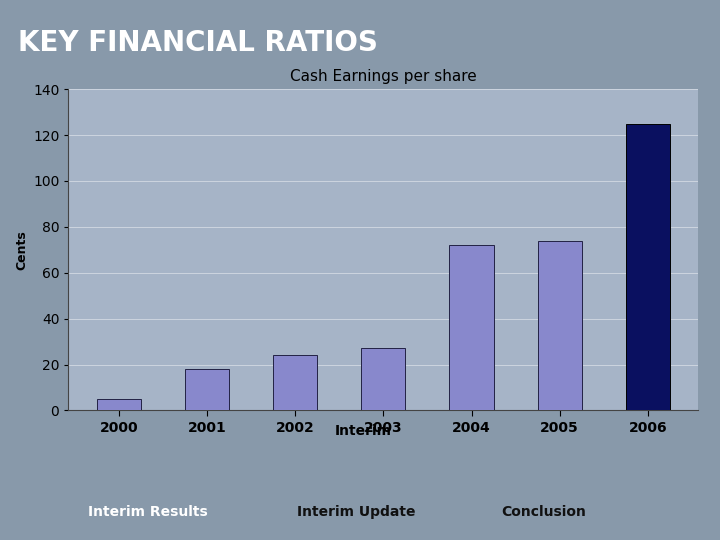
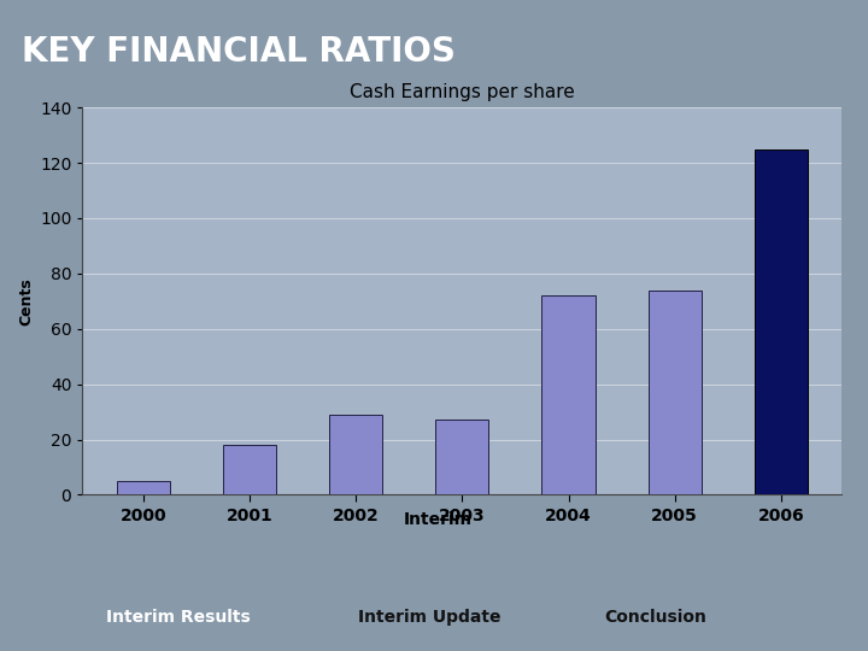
2002: 24 -> 29
